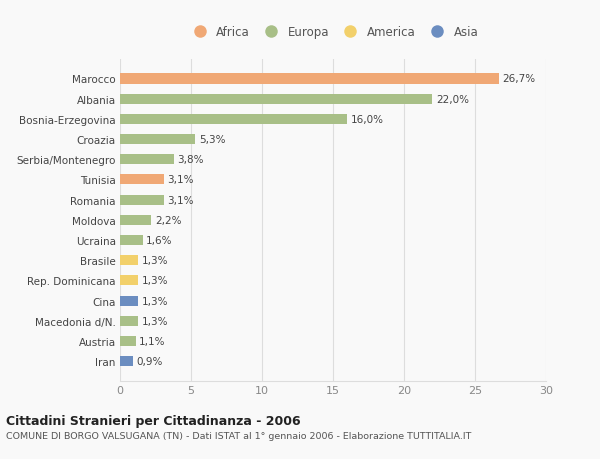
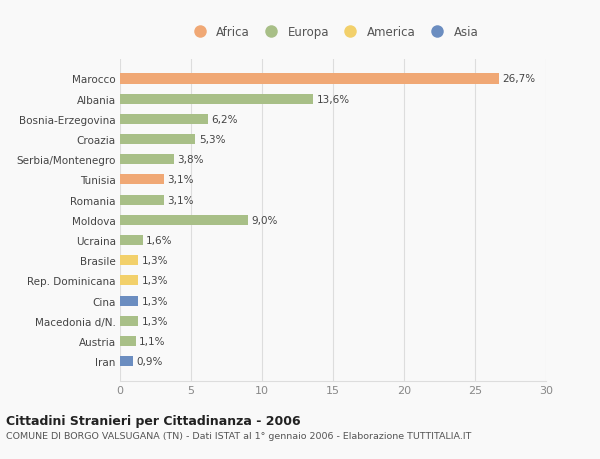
Albania: 22,0% -> 13,6%
Bosnia-Erzegovina: 16,0% -> 6,2%
Moldova: 2,2% -> 9,0%
